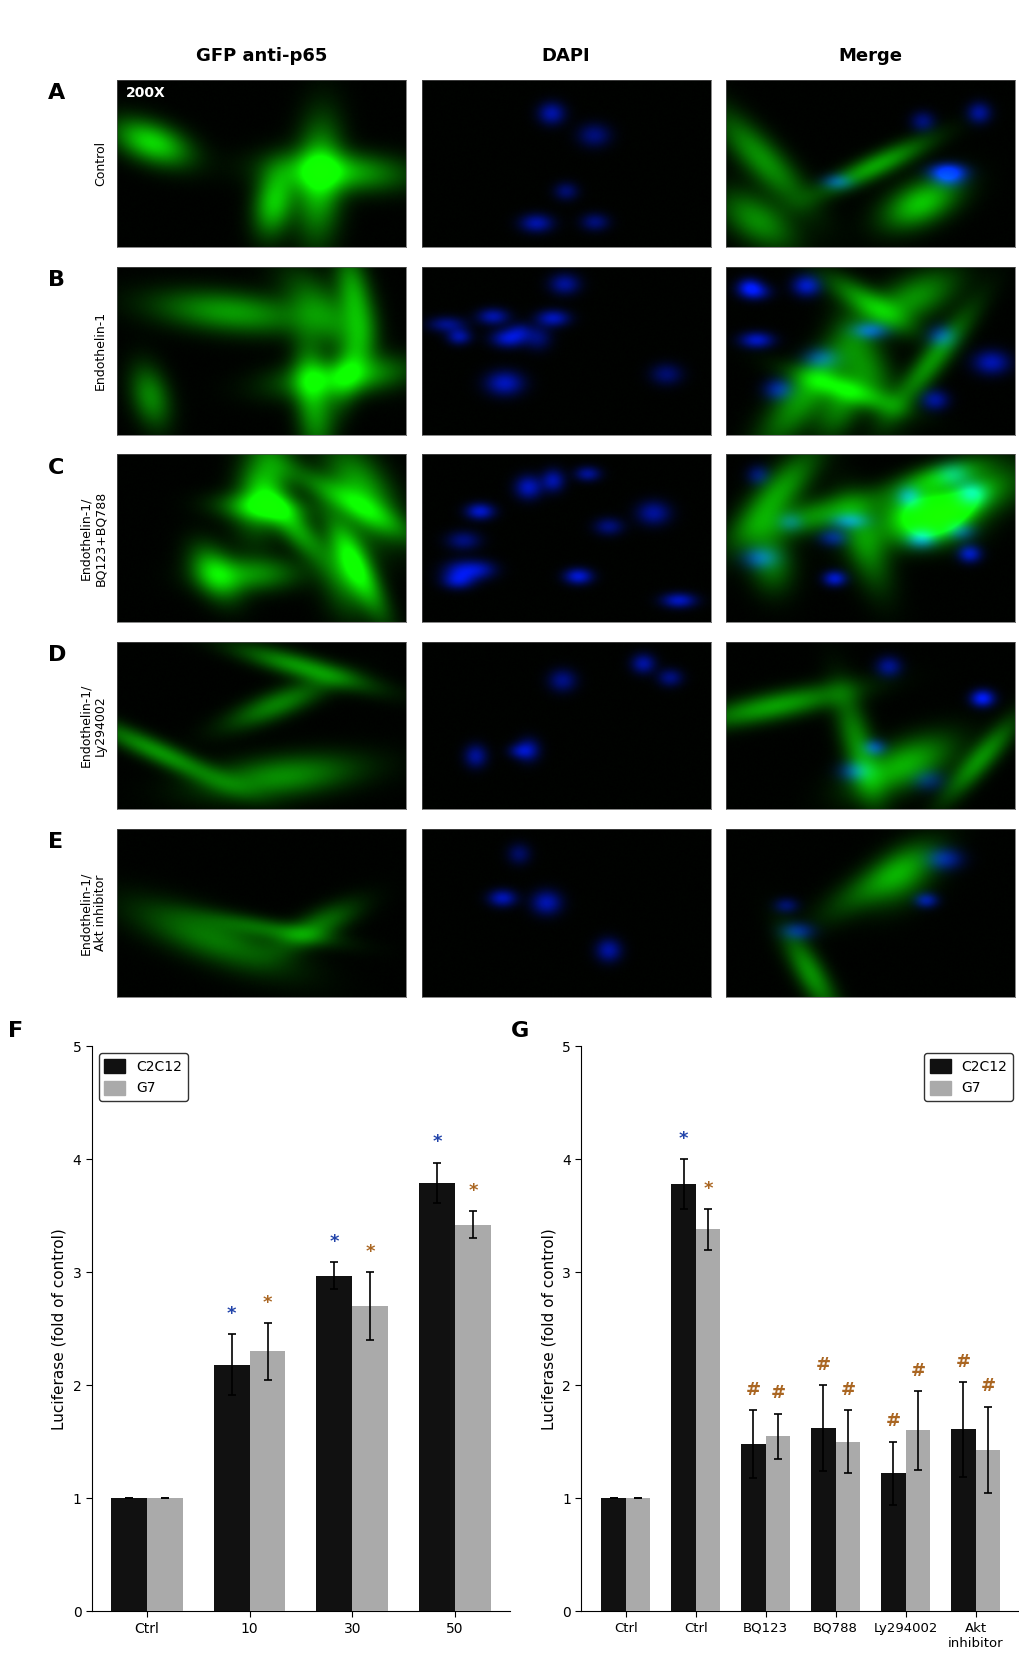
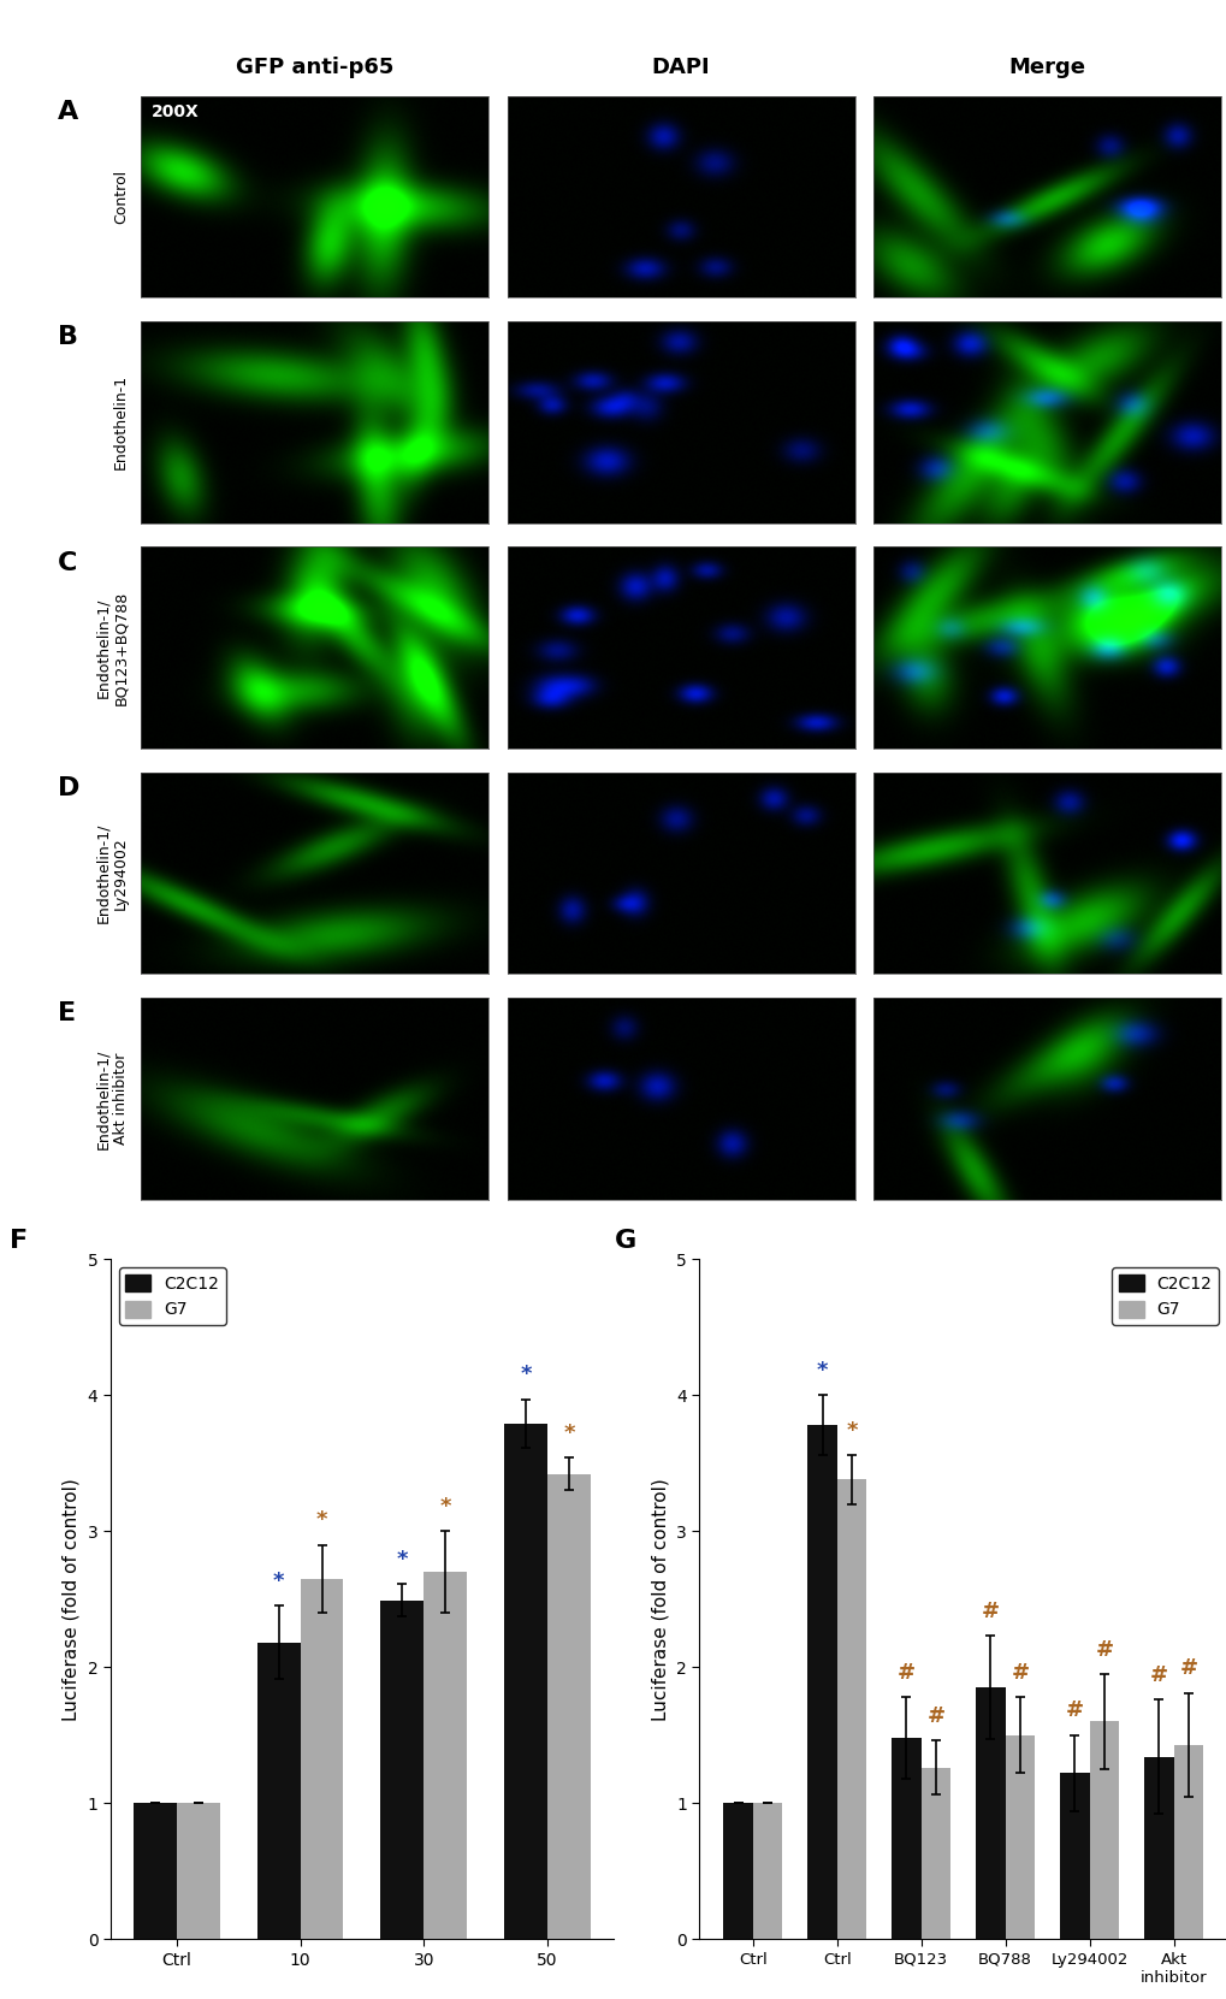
G7/10: 2.30 -> 2.65
C2C12/30: 2.97 -> 2.49
G7/BQ123: 1.55 -> 1.26
C2C12/BQ788: 1.62 -> 1.85
C2C12/Akt inhibitor: 1.61 -> 1.34
